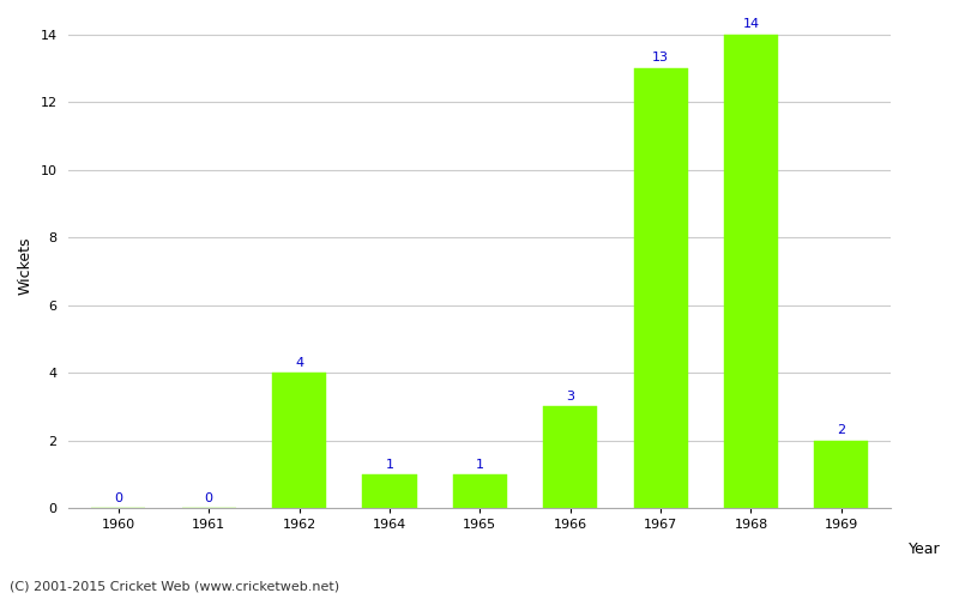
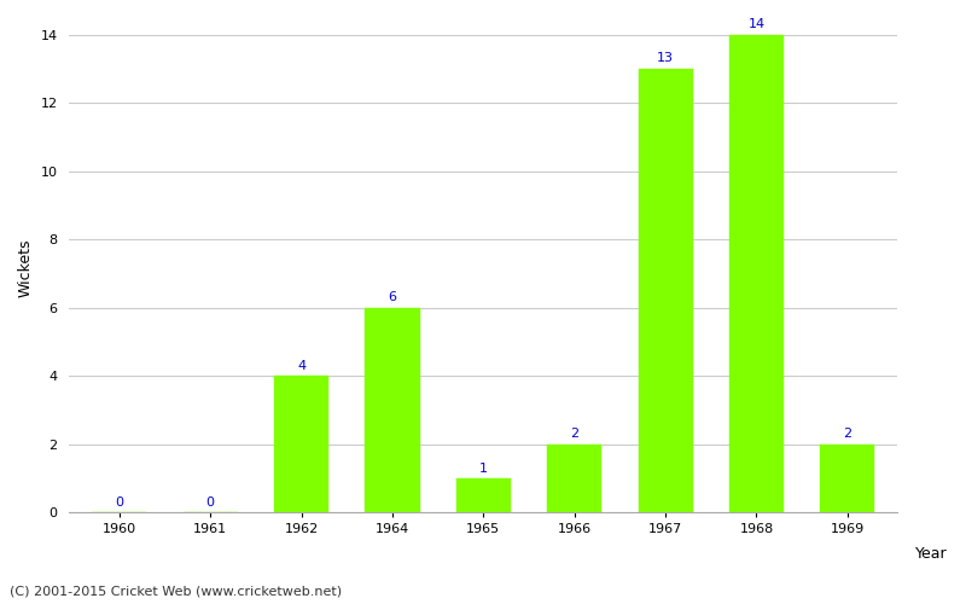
1964: 1 -> 6
1966: 3 -> 2
